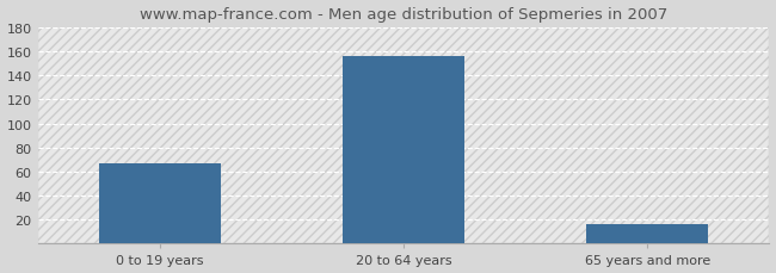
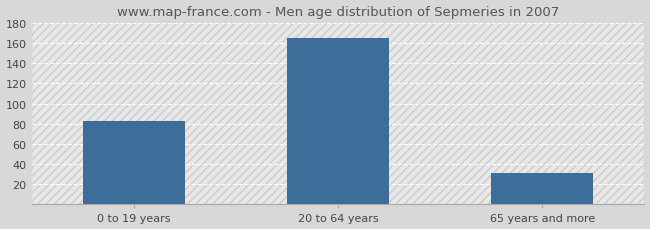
0 to 19 years: 67 -> 83
20 to 64 years: 156 -> 165
65 years and more: 16 -> 31
